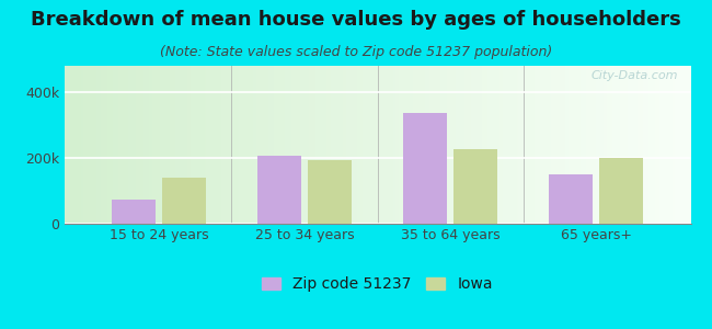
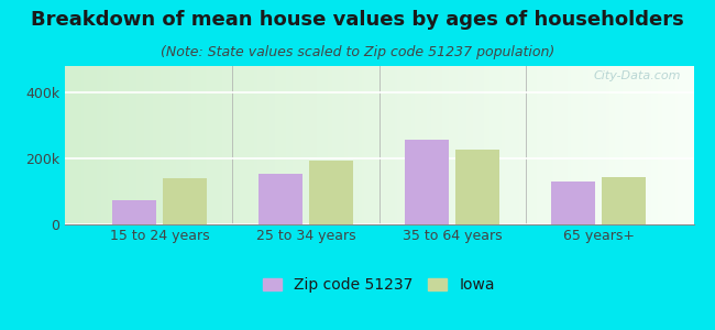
Zip code 51237/25 to 34 years: 207k -> 155k
Zip code 51237/35 to 64 years: 335k -> 255k
Zip code 51237/65 years+: 150k -> 130k
Iowa/65 years+: 200k -> 145k
